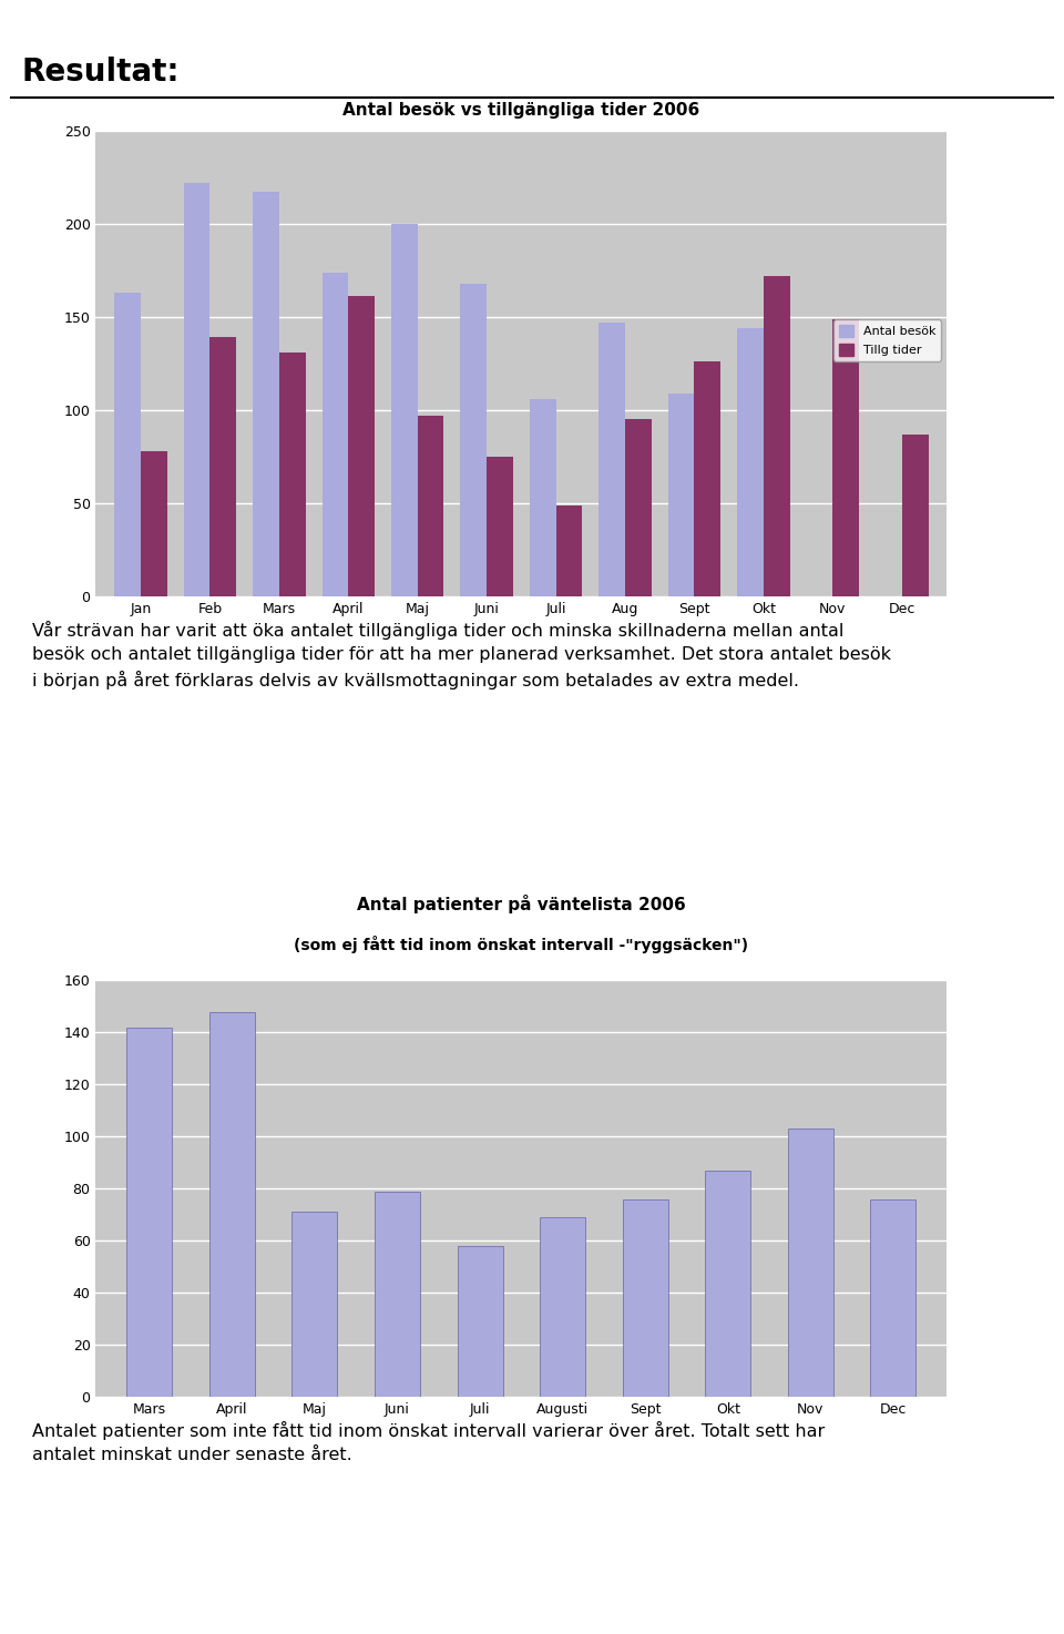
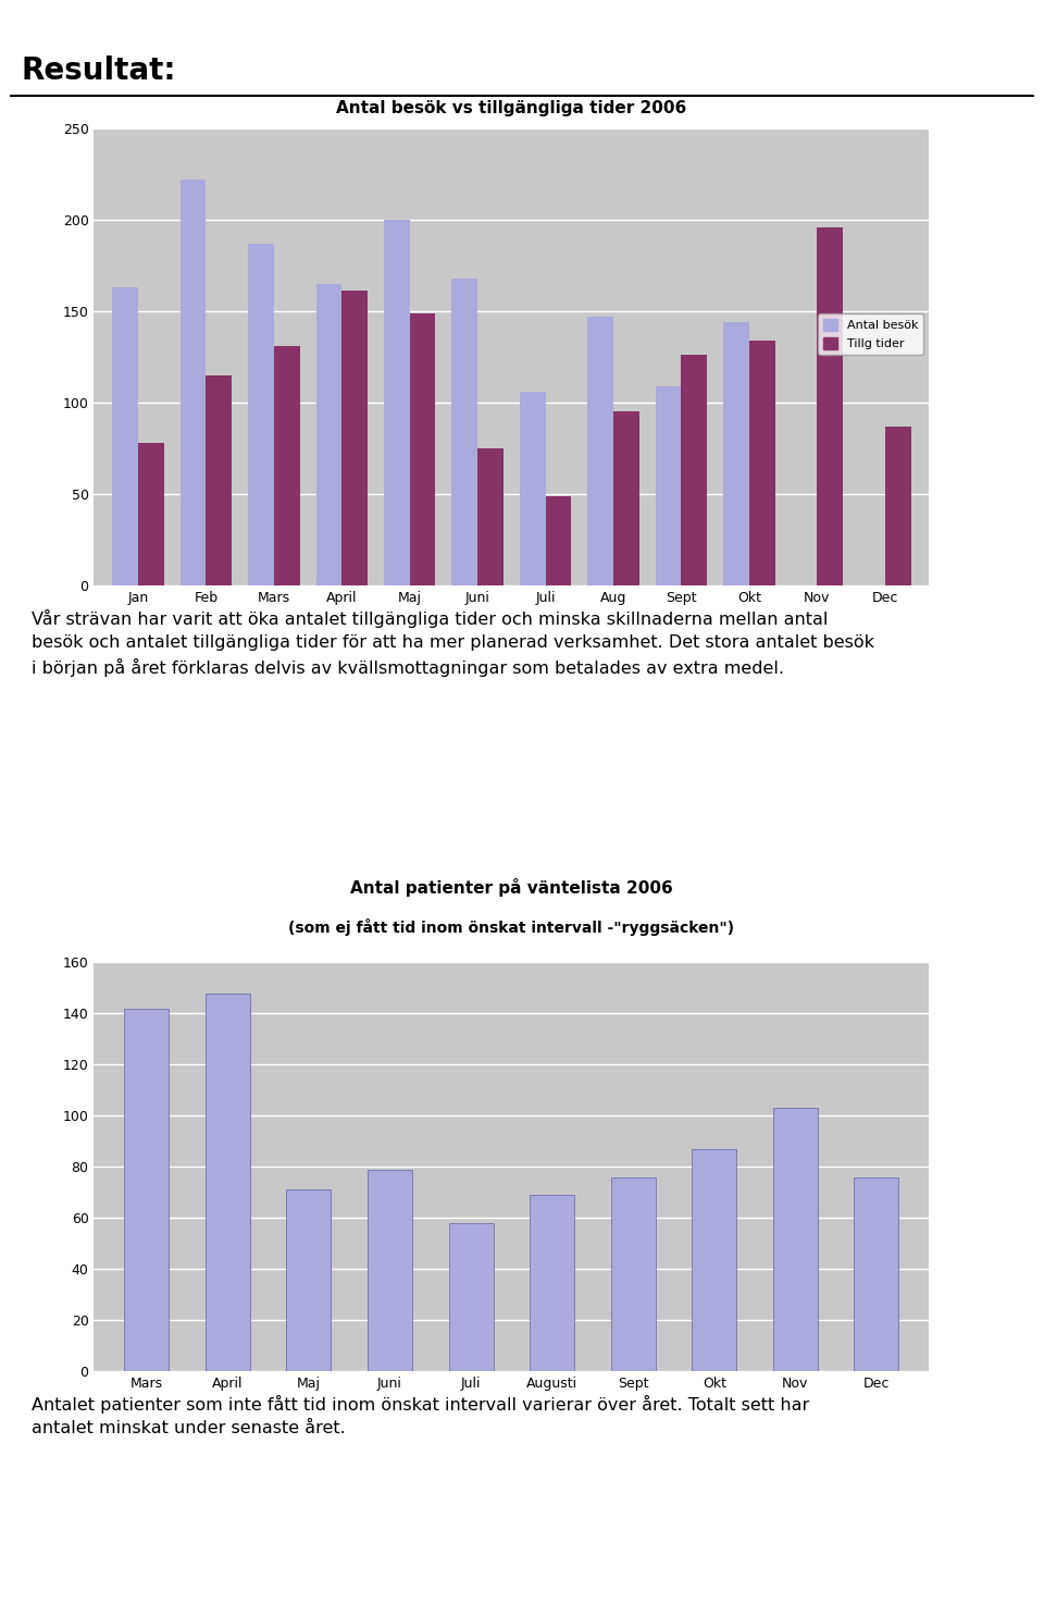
Antal besök vs tillgängliga tider 2006/Tillg tider/Feb: 139 -> 115
Antal besök vs tillgängliga tider 2006/Antal besök/Mars: 217 -> 187
Antal besök vs tillgängliga tider 2006/Antal besök/April: 174 -> 165
Antal besök vs tillgängliga tider 2006/Tillg tider/Maj: 97 -> 149
Antal besök vs tillgängliga tider 2006/Tillg tider/Okt: 172 -> 134
Antal besök vs tillgängliga tider 2006/Tillg tider/Nov: 149 -> 196
